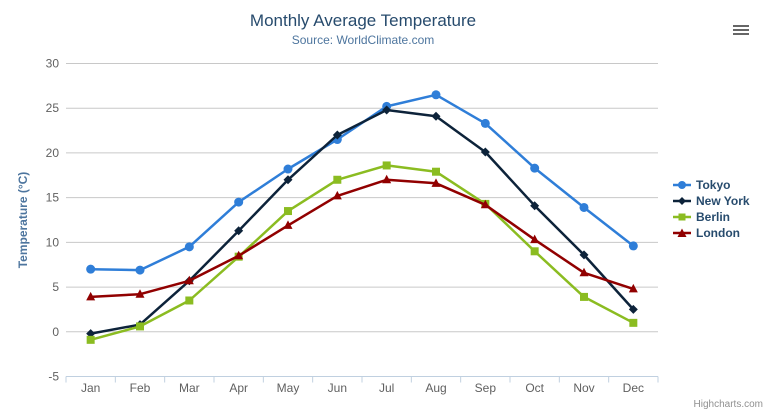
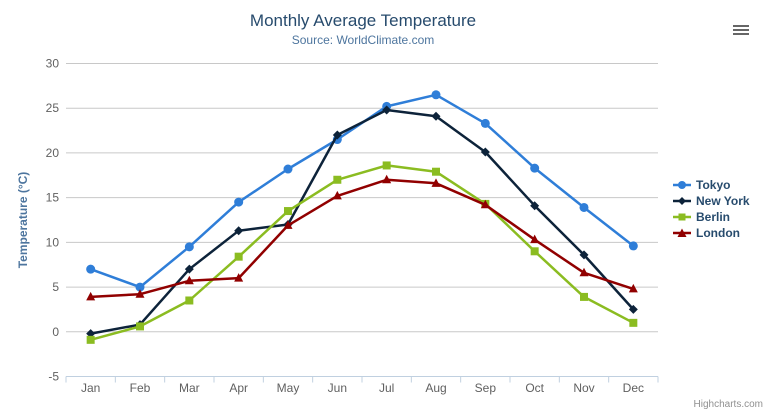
Tokyo/Feb: 7 -> 5
New York/Mar: 6 -> 7
London/Apr: 8 -> 6
New York/May: 17 -> 12
